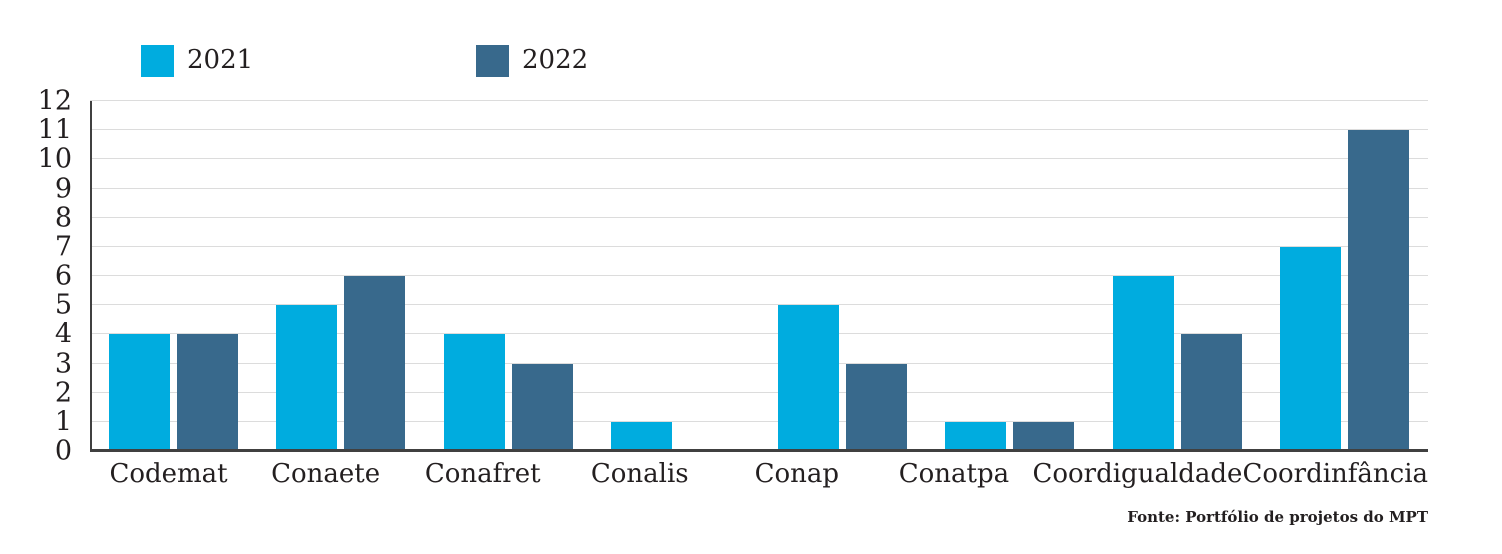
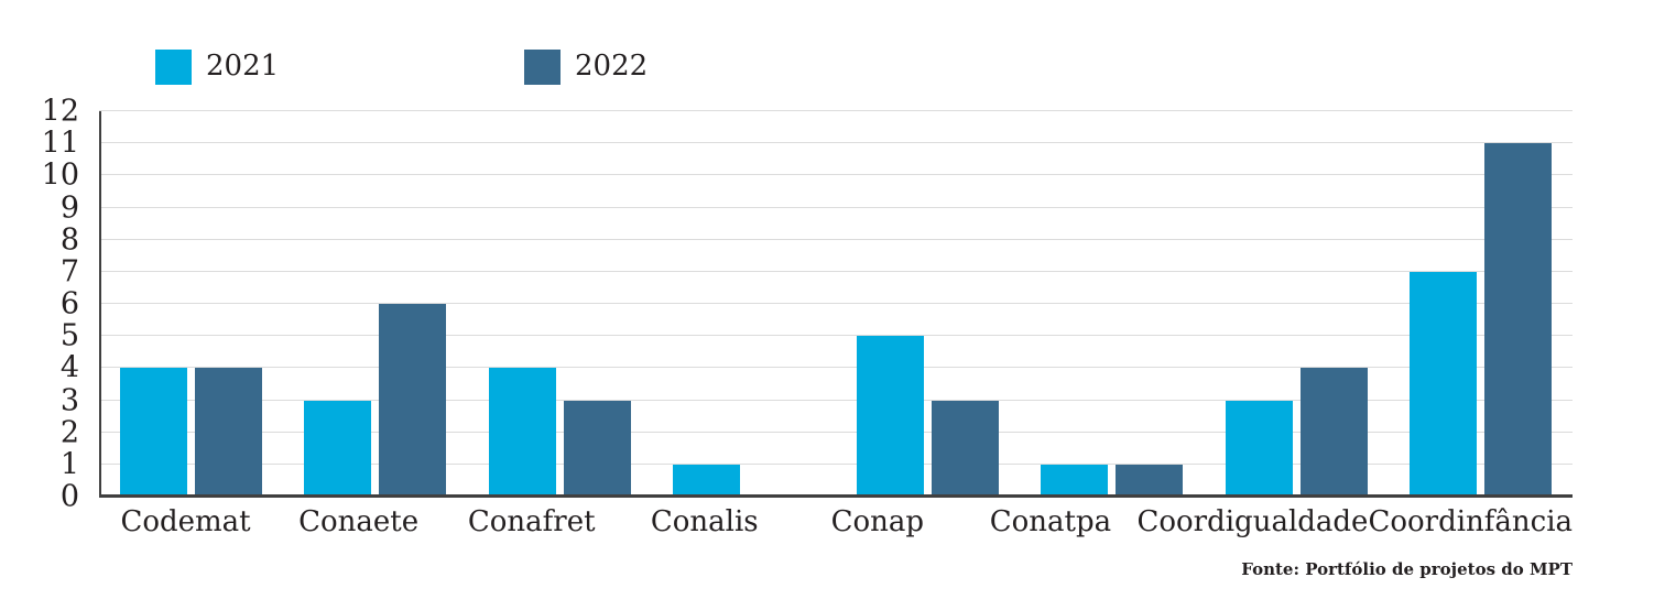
2021/Conaete: 5 -> 3
2021/Coordigualdade: 6 -> 3
